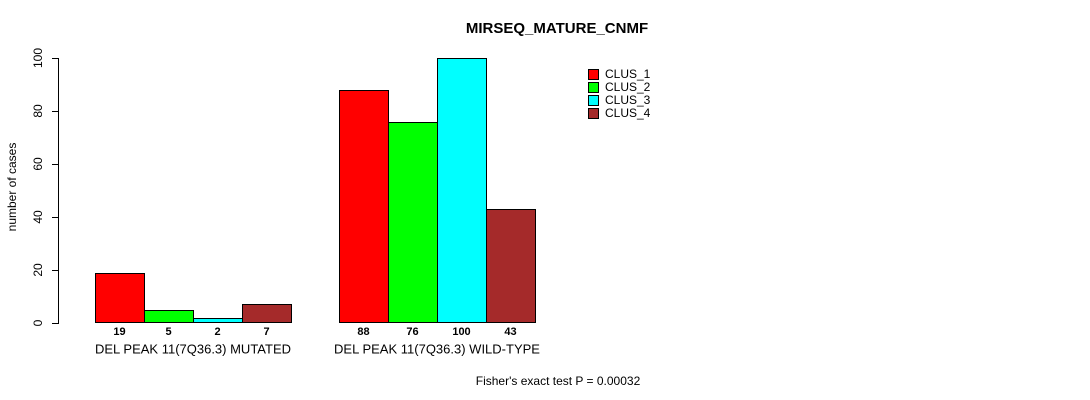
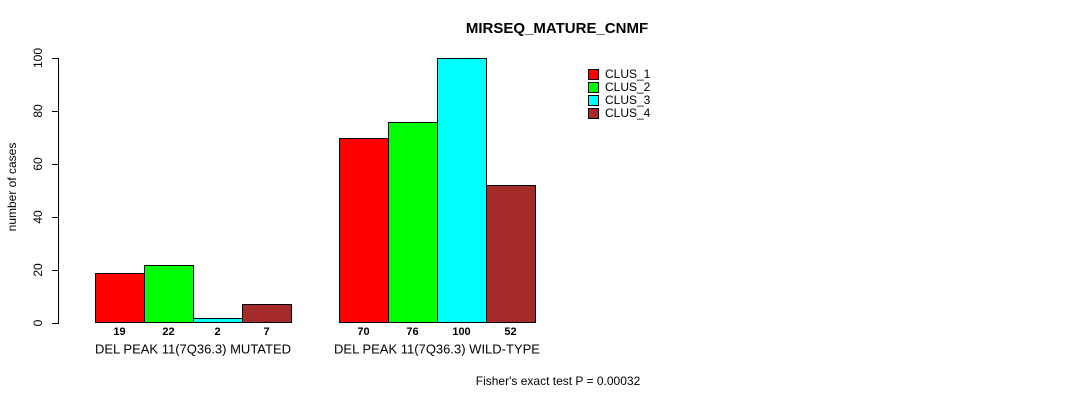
CLUS_2/DEL PEAK 11(7Q36.3) MUTATED: 5 -> 22
CLUS_1/DEL PEAK 11(7Q36.3) WILD-TYPE: 88 -> 70
CLUS_4/DEL PEAK 11(7Q36.3) WILD-TYPE: 43 -> 52
